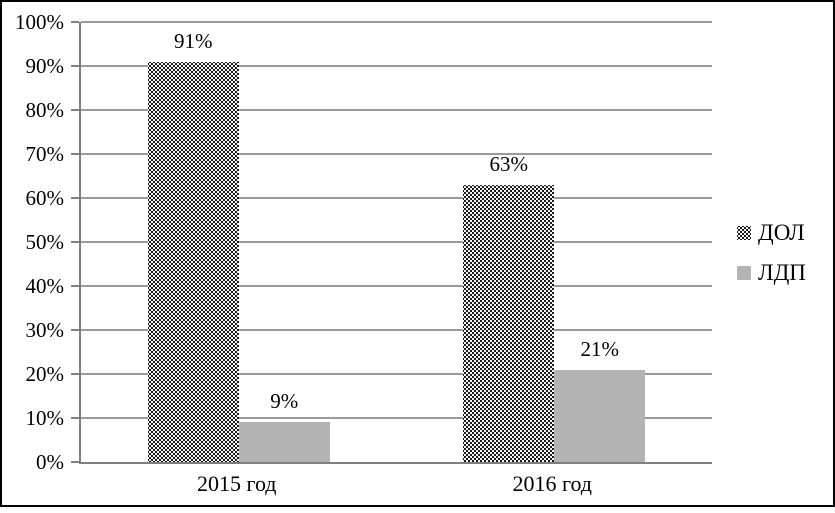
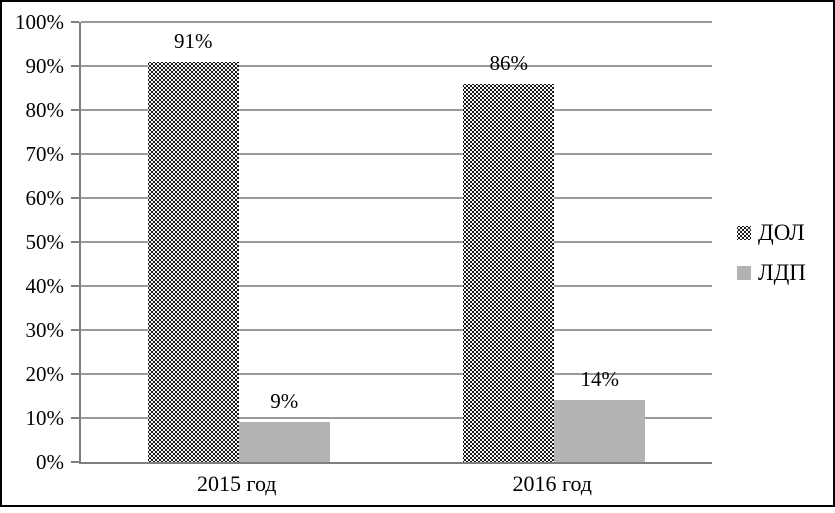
ДОЛ/2016 год: 63% -> 86%
ЛДП/2016 год: 21% -> 14%
